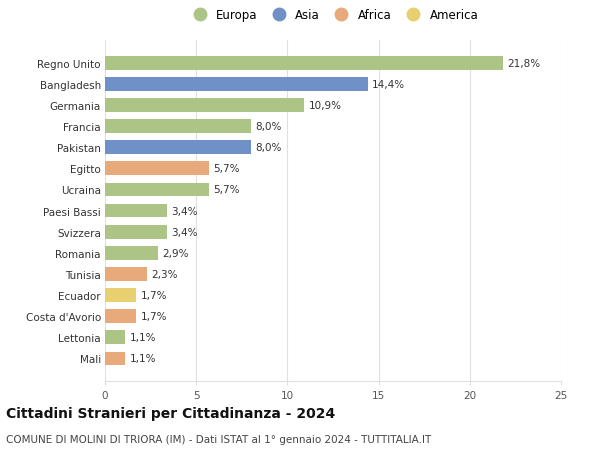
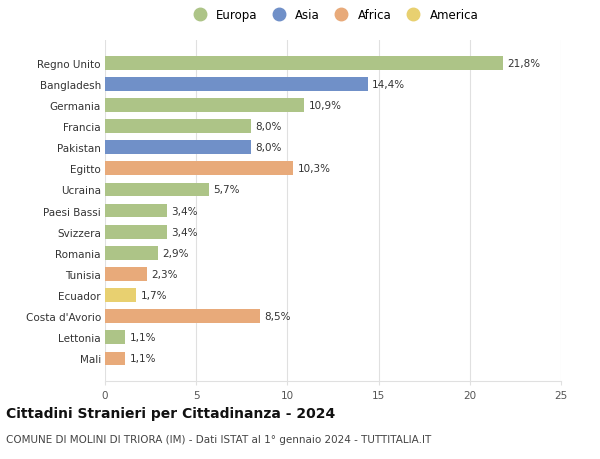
Egitto: 5,7% -> 10,3%
Costa d'Avorio: 1,7% -> 8,5%
